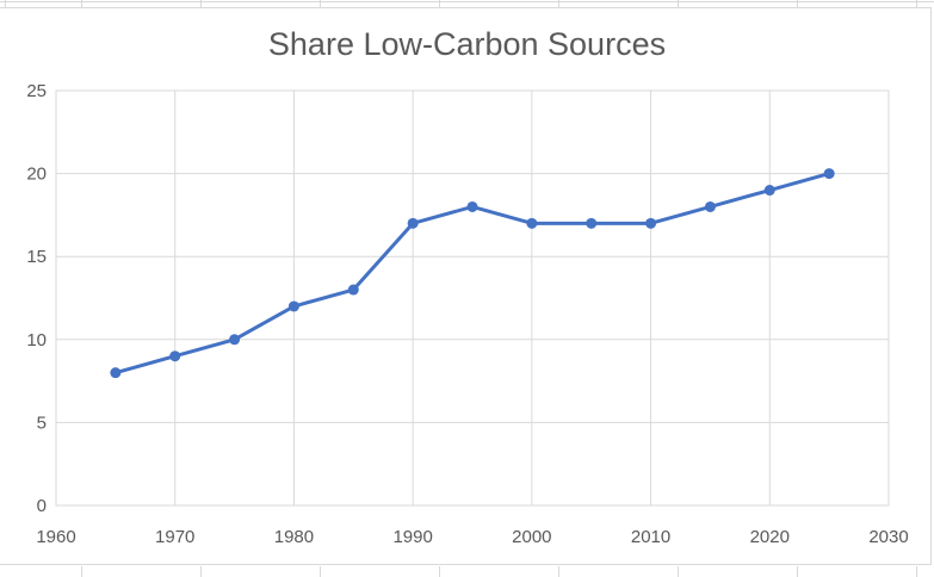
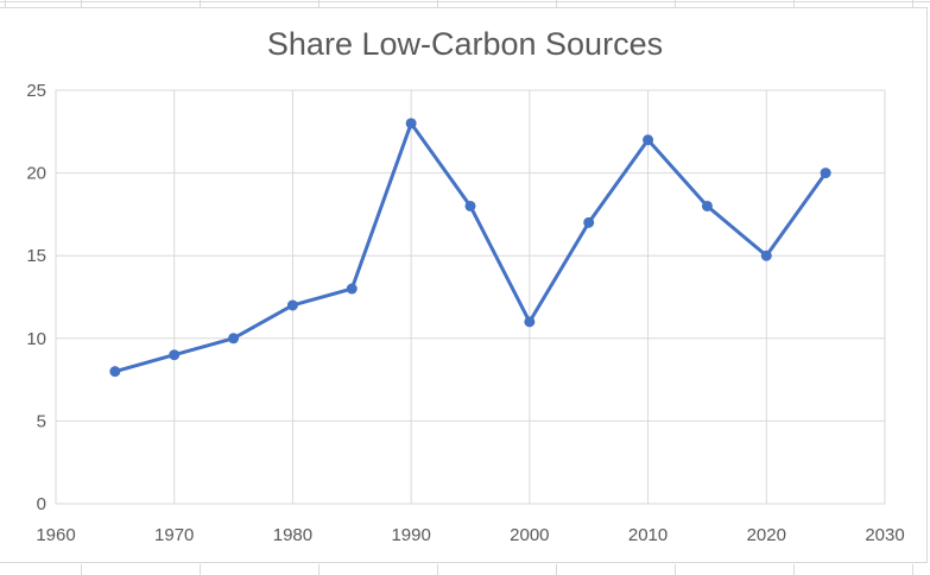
1990: 17 -> 23
2000: 17 -> 11
2010: 17 -> 22
2020: 19 -> 15
